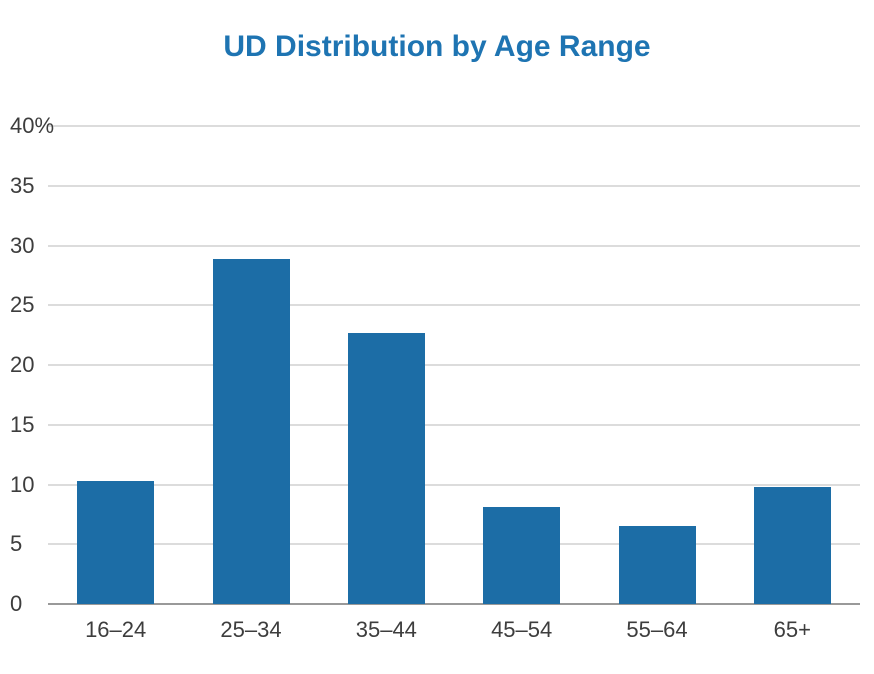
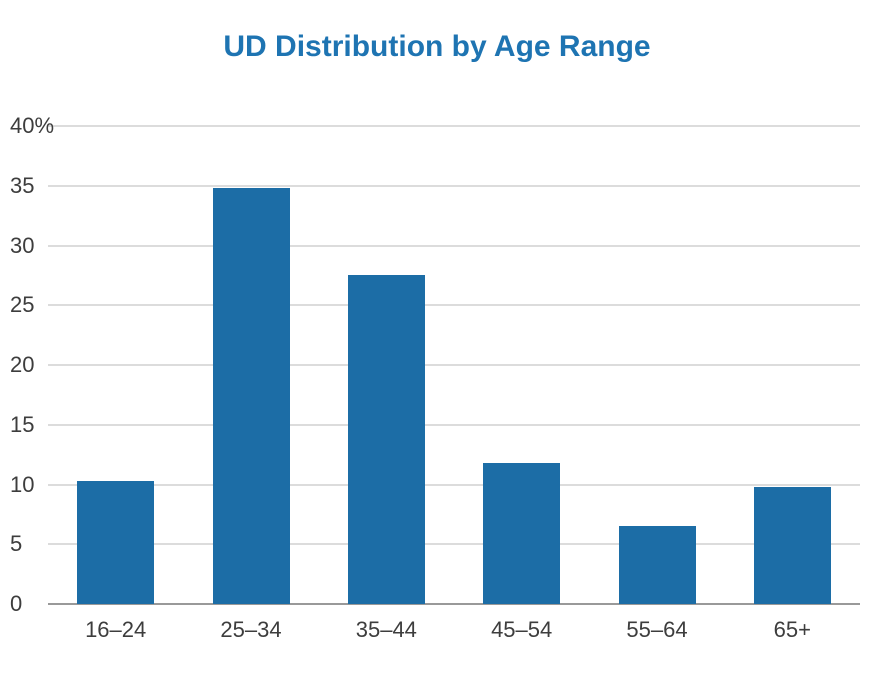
25–34: 28.9% -> 34.8%
35–44: 22.7% -> 27.5%
45–54: 8.1% -> 11.8%
